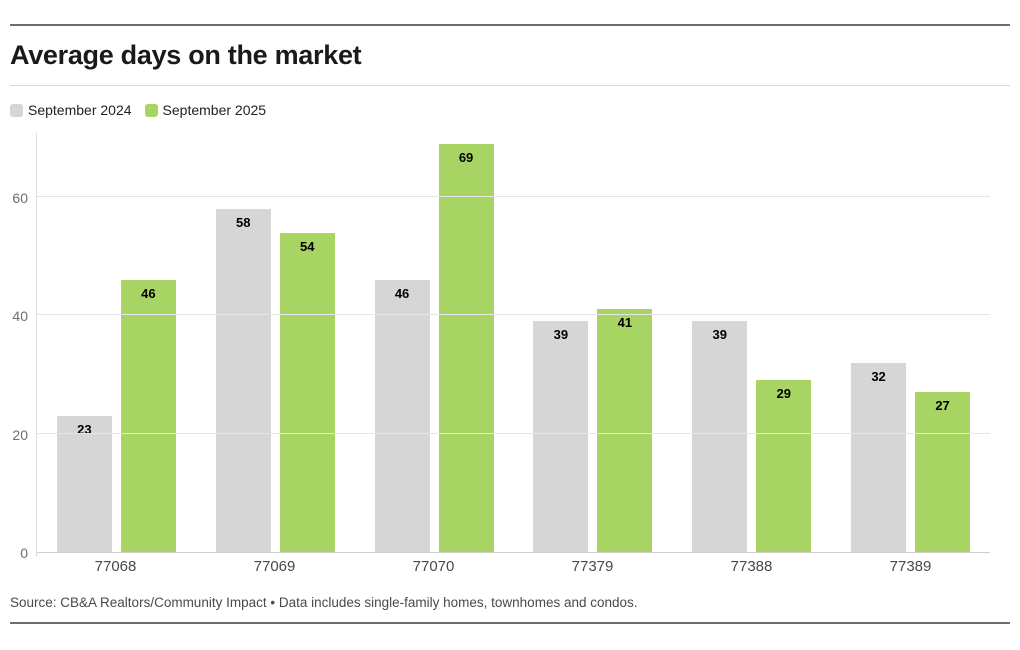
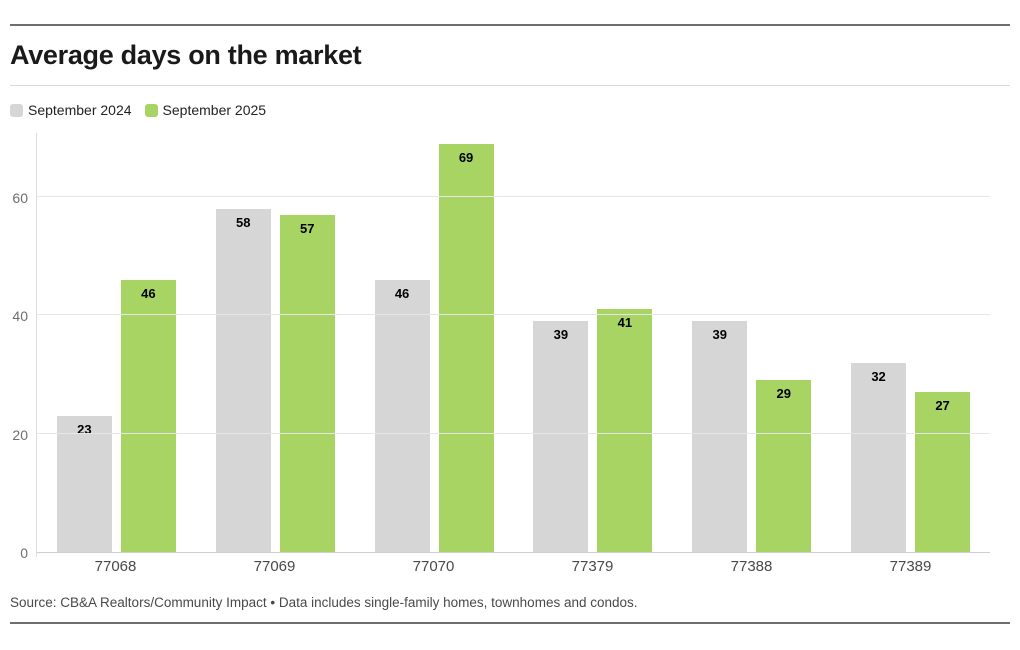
September 2025/77069: 54 -> 57
